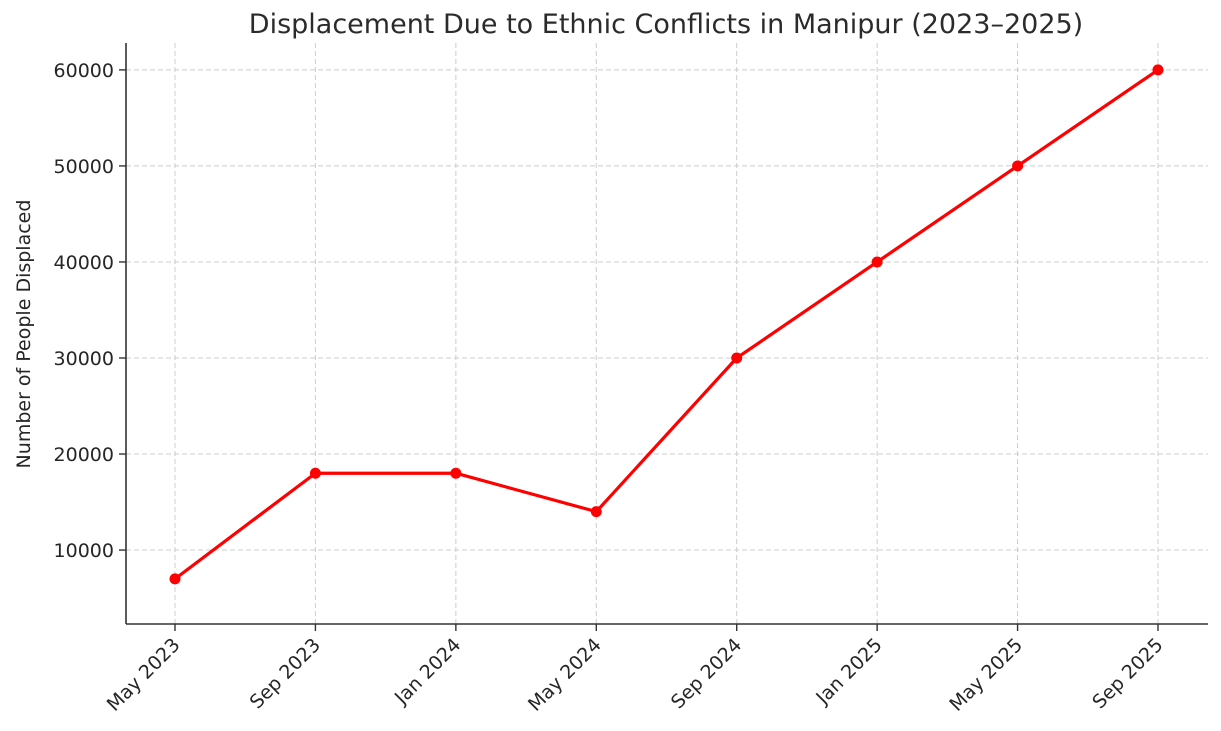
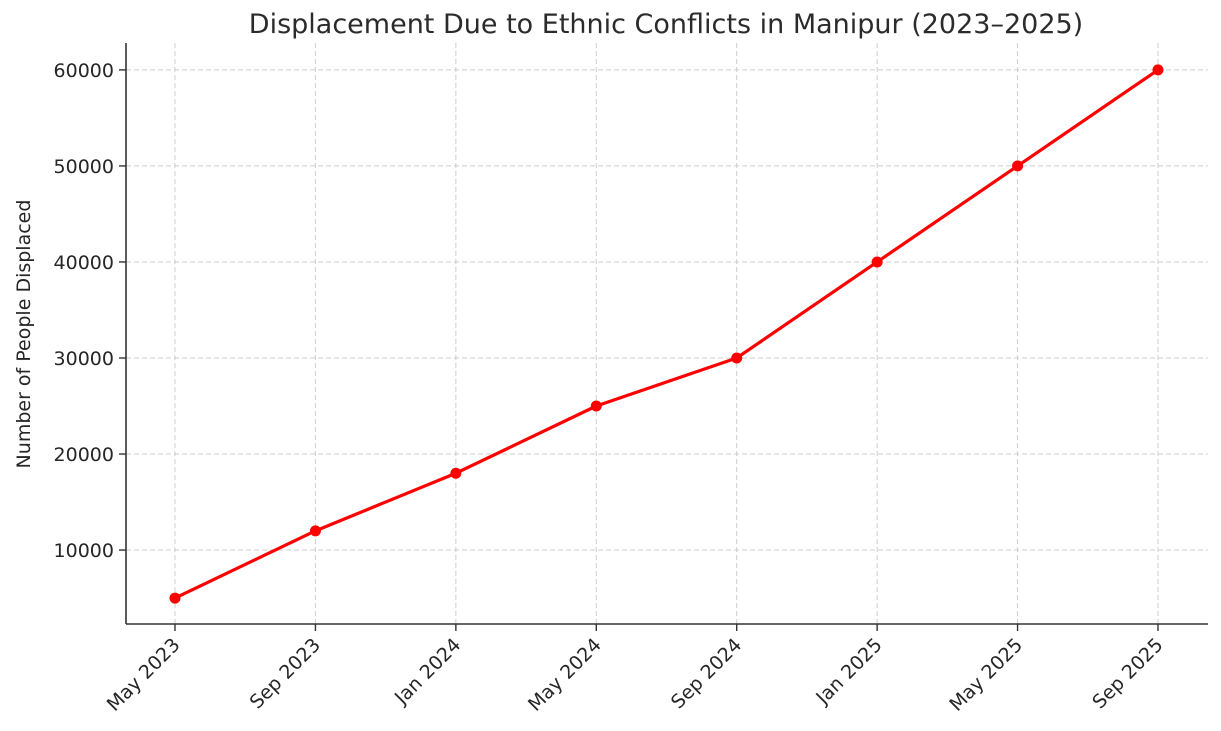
May 2023: 7000 -> 5000
Sep 2023: 18000 -> 12000
May 2024: 14000 -> 25000
